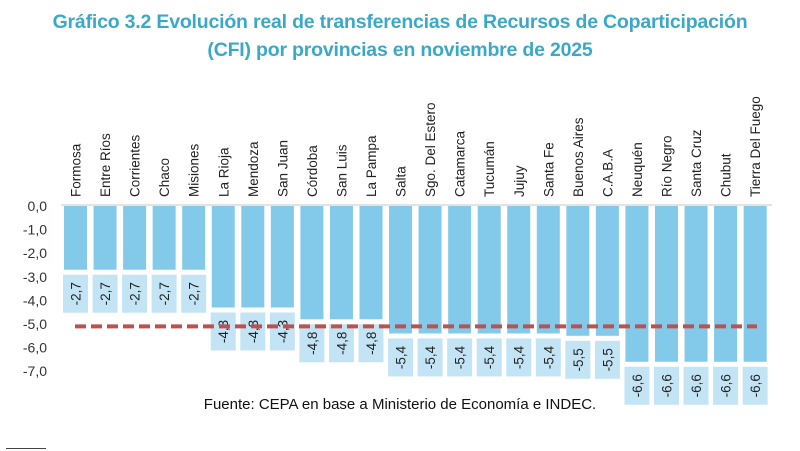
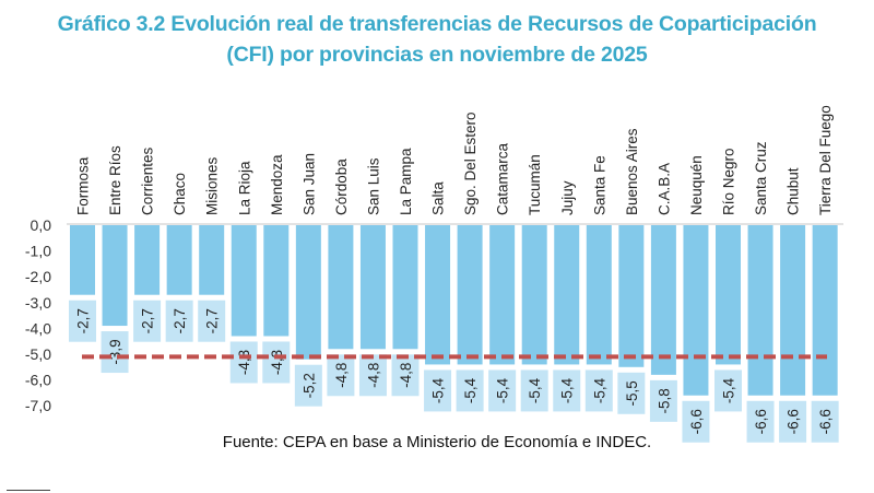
Entre Ríos: -2,7 -> -3,9
San Juan: -4,3 -> -5,2
C.A.B.A: -5,5 -> -5,8
Río Negro: -6,6 -> -5,4
